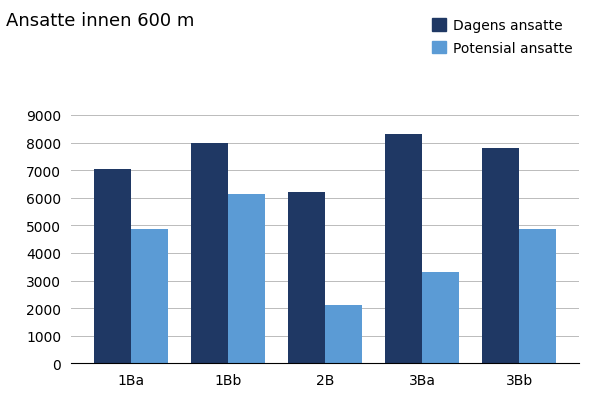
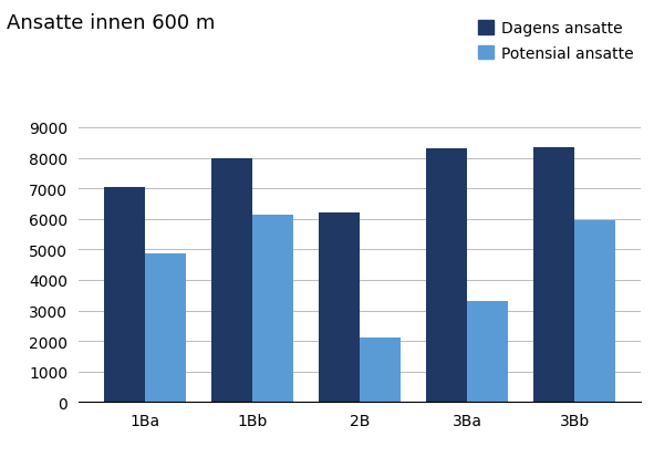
Dagens ansatte/3Bb: 7800 -> 8350
Potensial ansatte/3Bb: 4850 -> 5950
